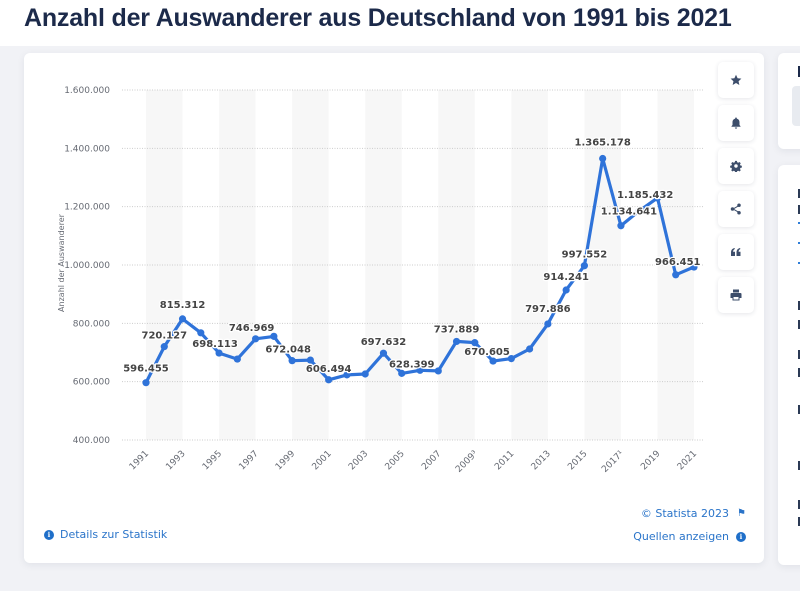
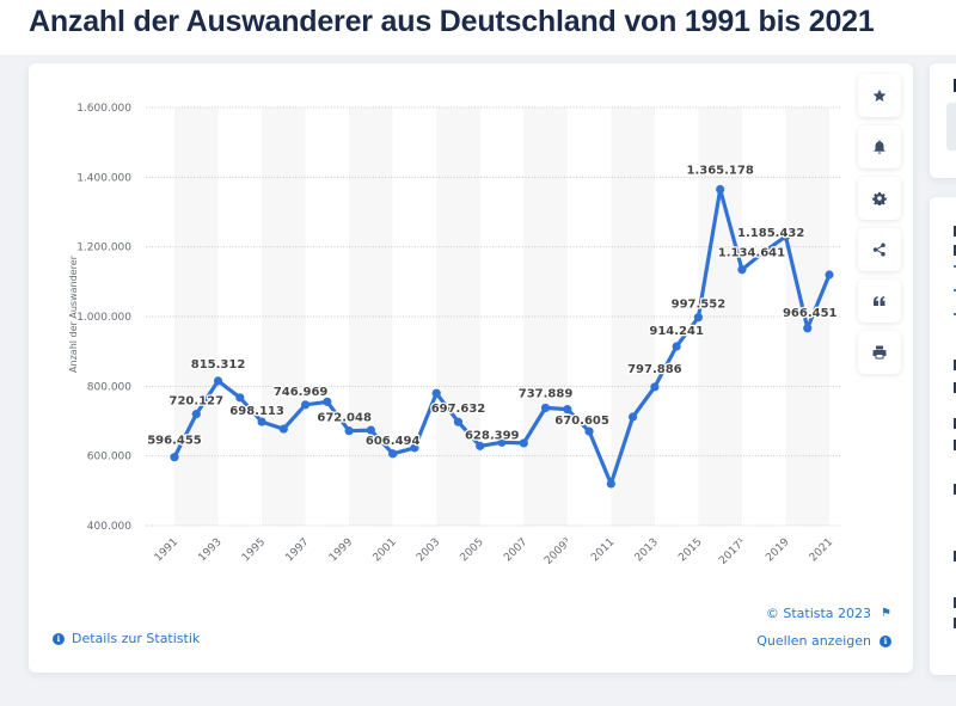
2003: 630000 -> 780000
2011: 680000 -> 520000
2021: 990000 -> 1120000
